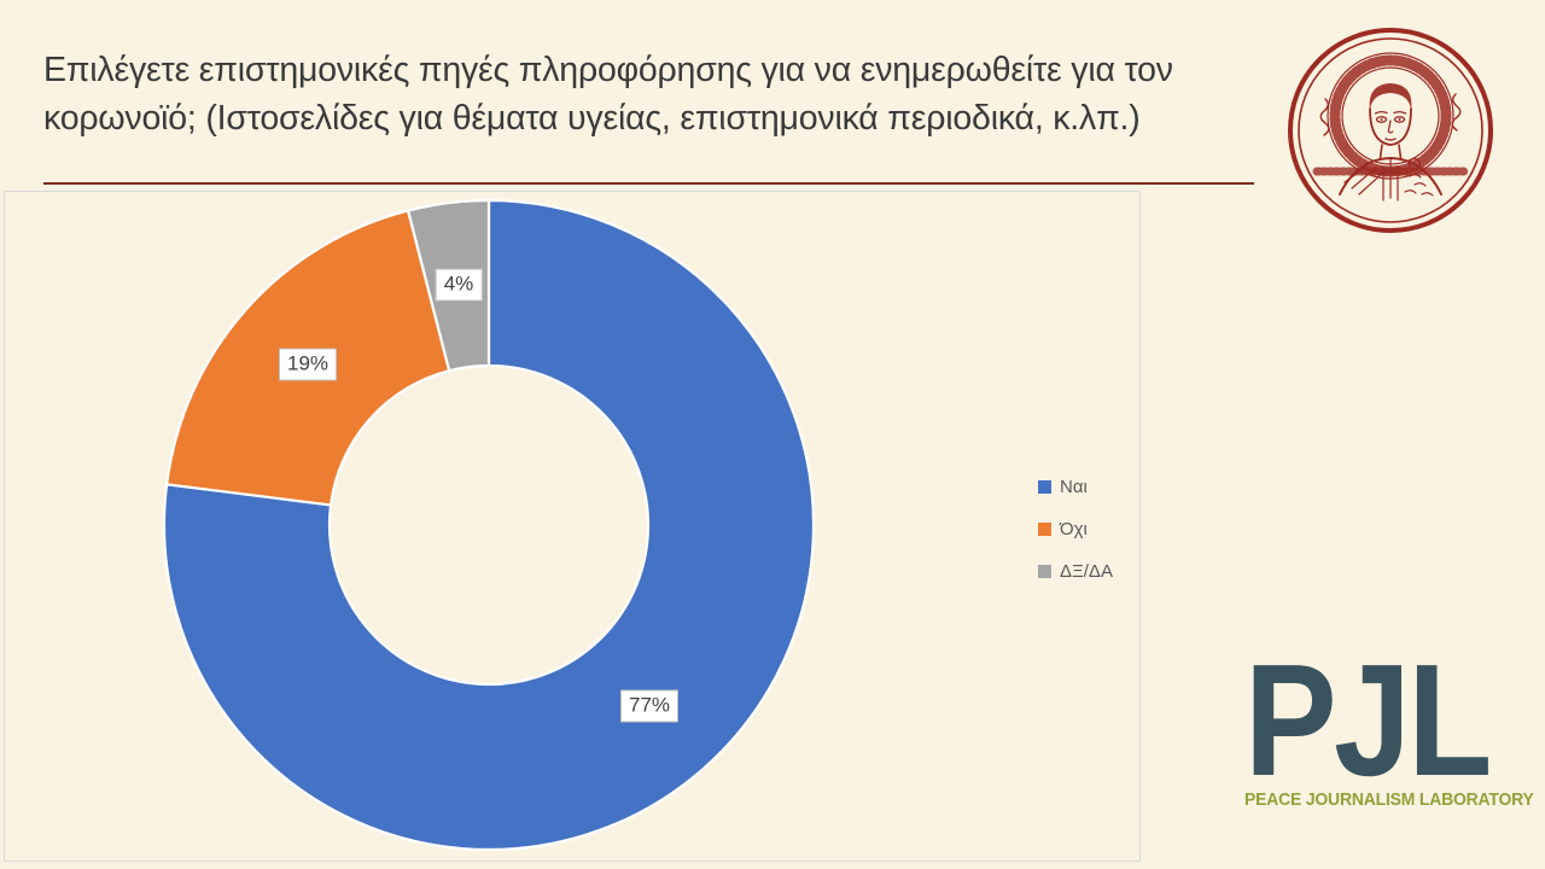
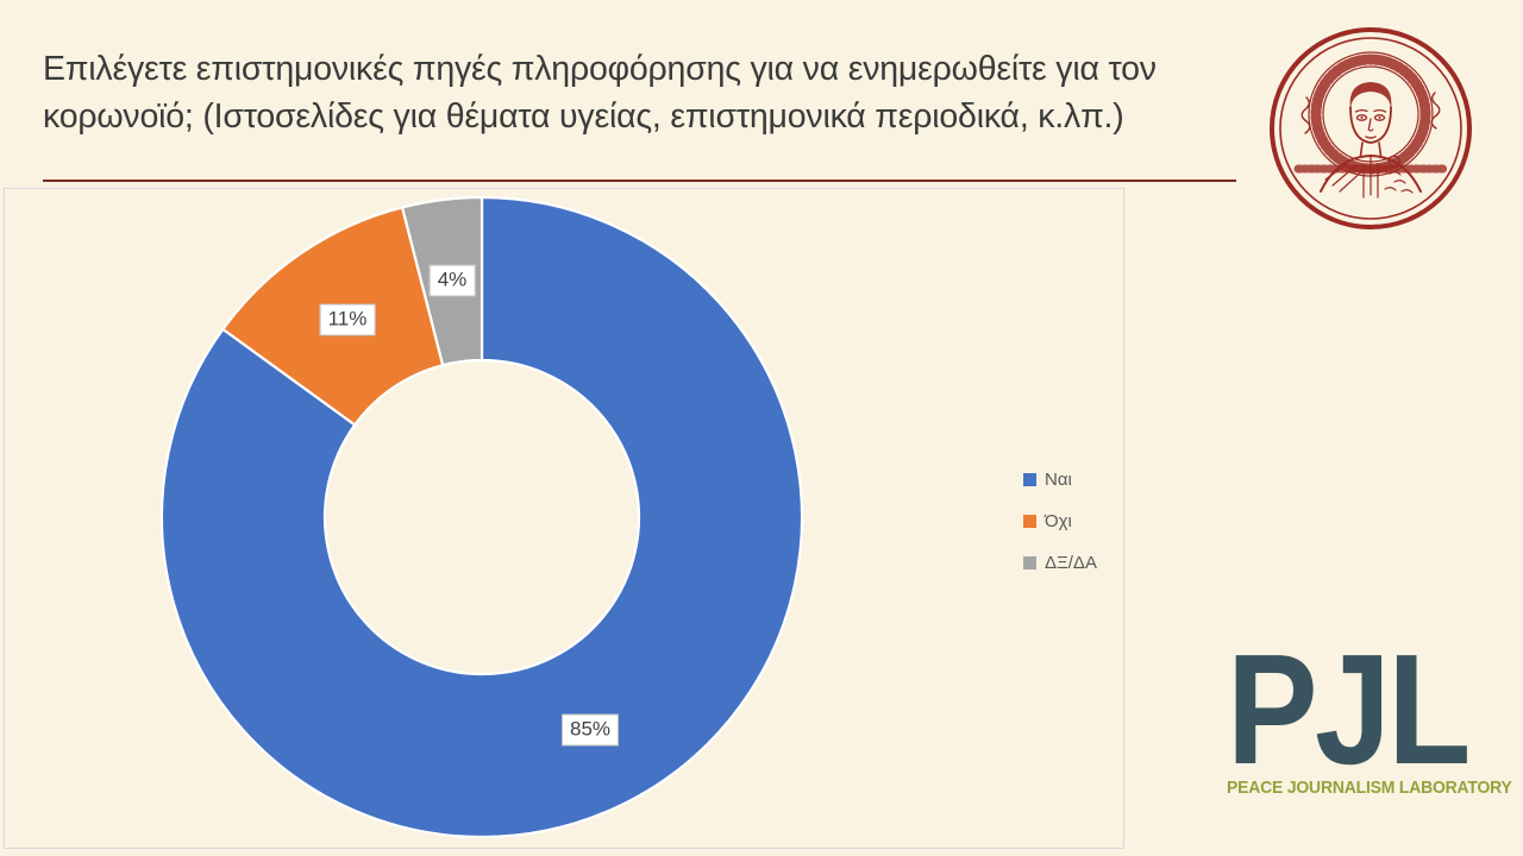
Ναι: 77% -> 85%
Όχι: 19% -> 11%
